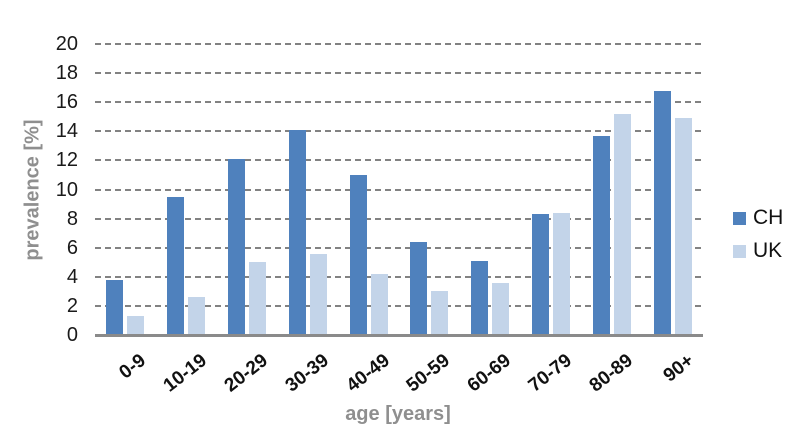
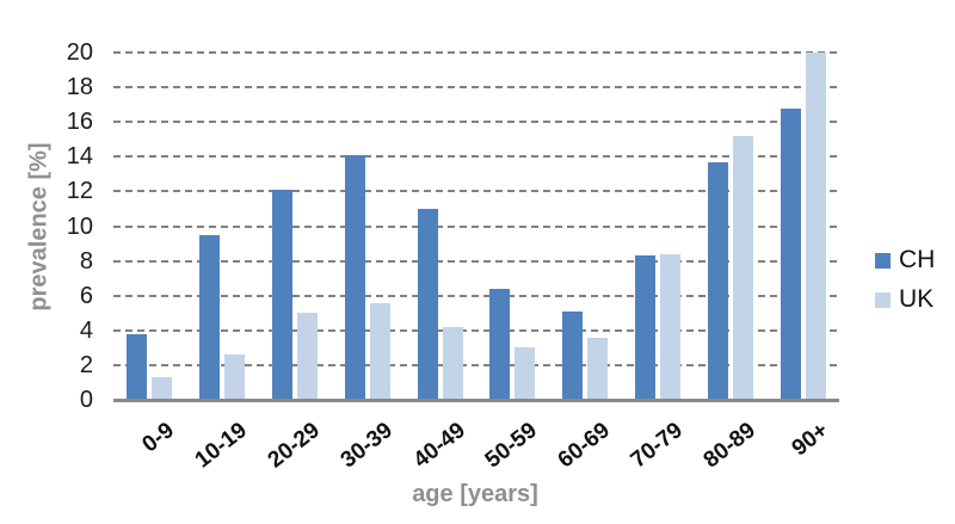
UK/90+: 14.9 -> 20.0
